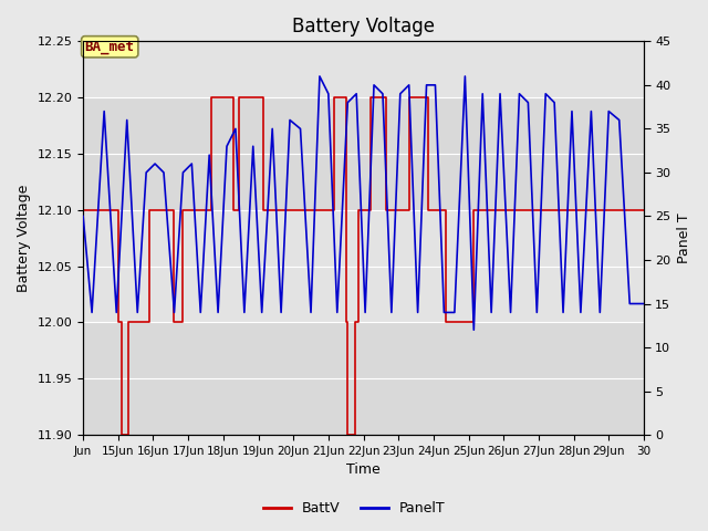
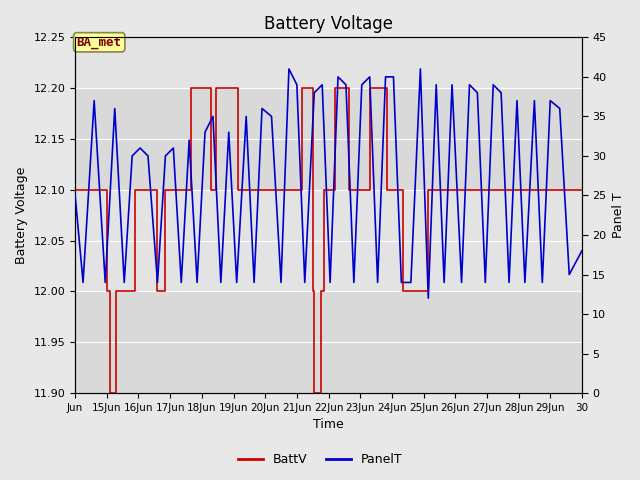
PanelT/30: 15 -> 18
